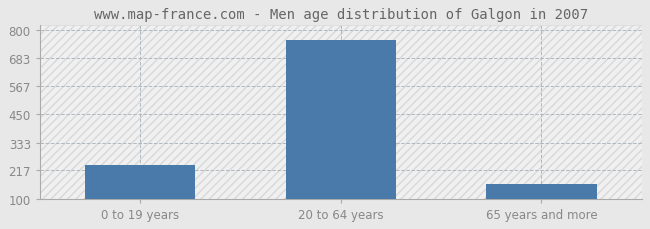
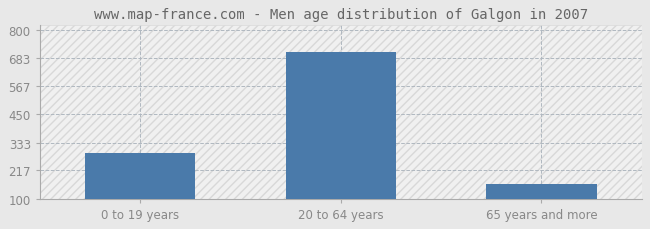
0 to 19 years: 240 -> 290
20 to 64 years: 760 -> 710
